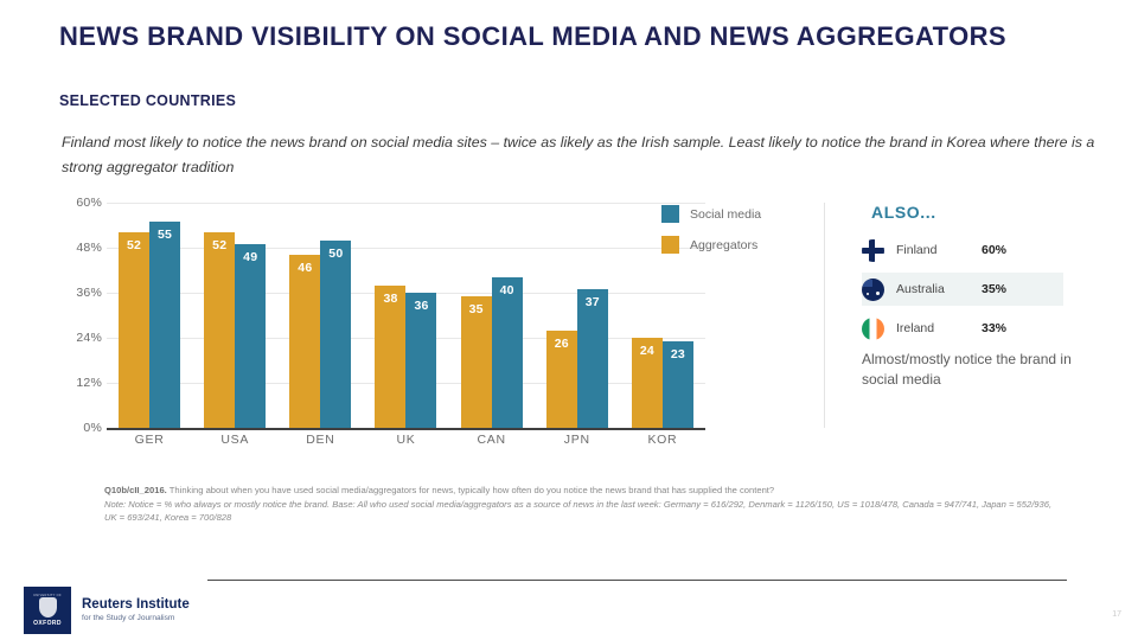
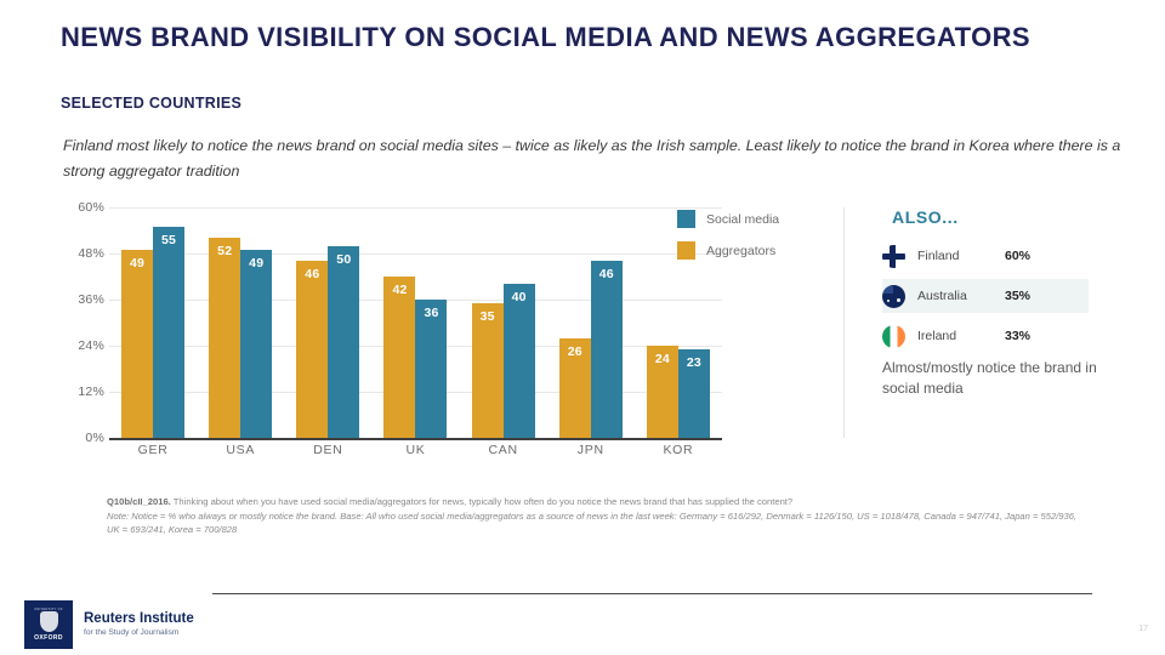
Aggregators/GER: 52 -> 49
Aggregators/UK: 38 -> 42
Social media/JPN: 37 -> 46
